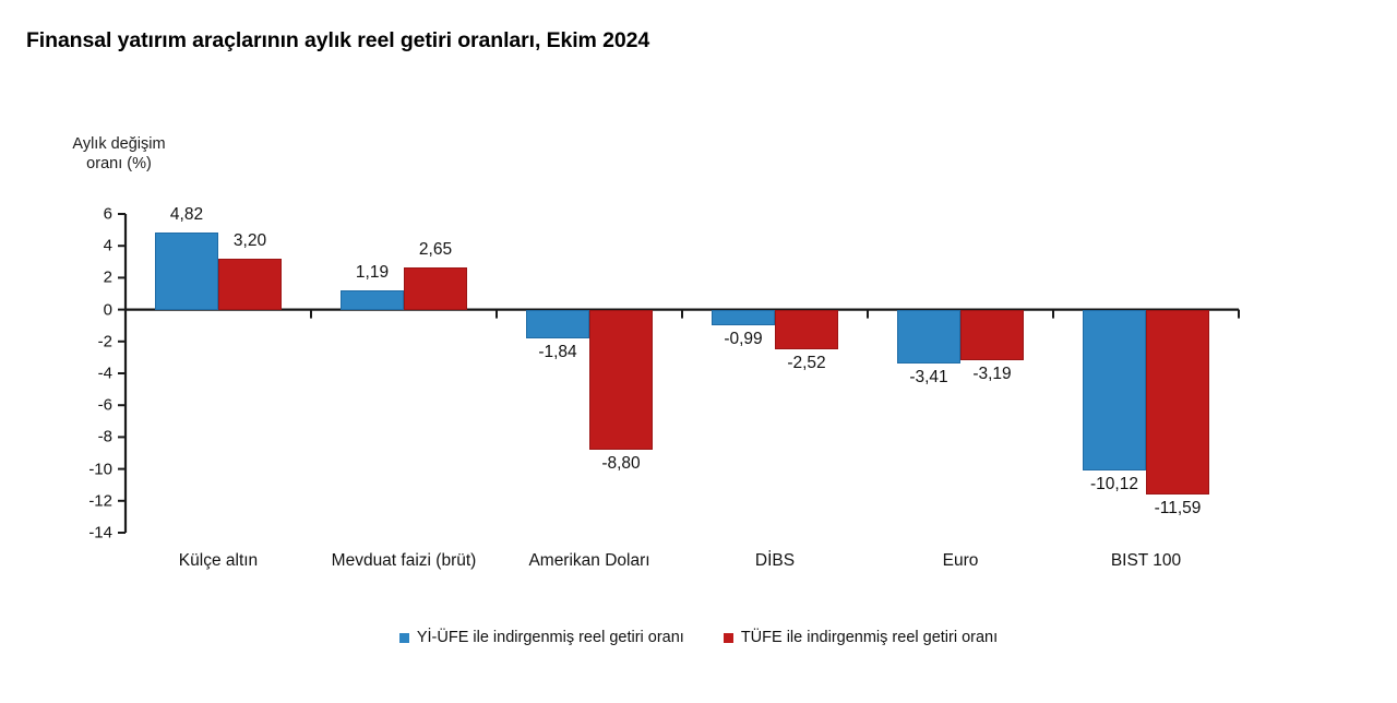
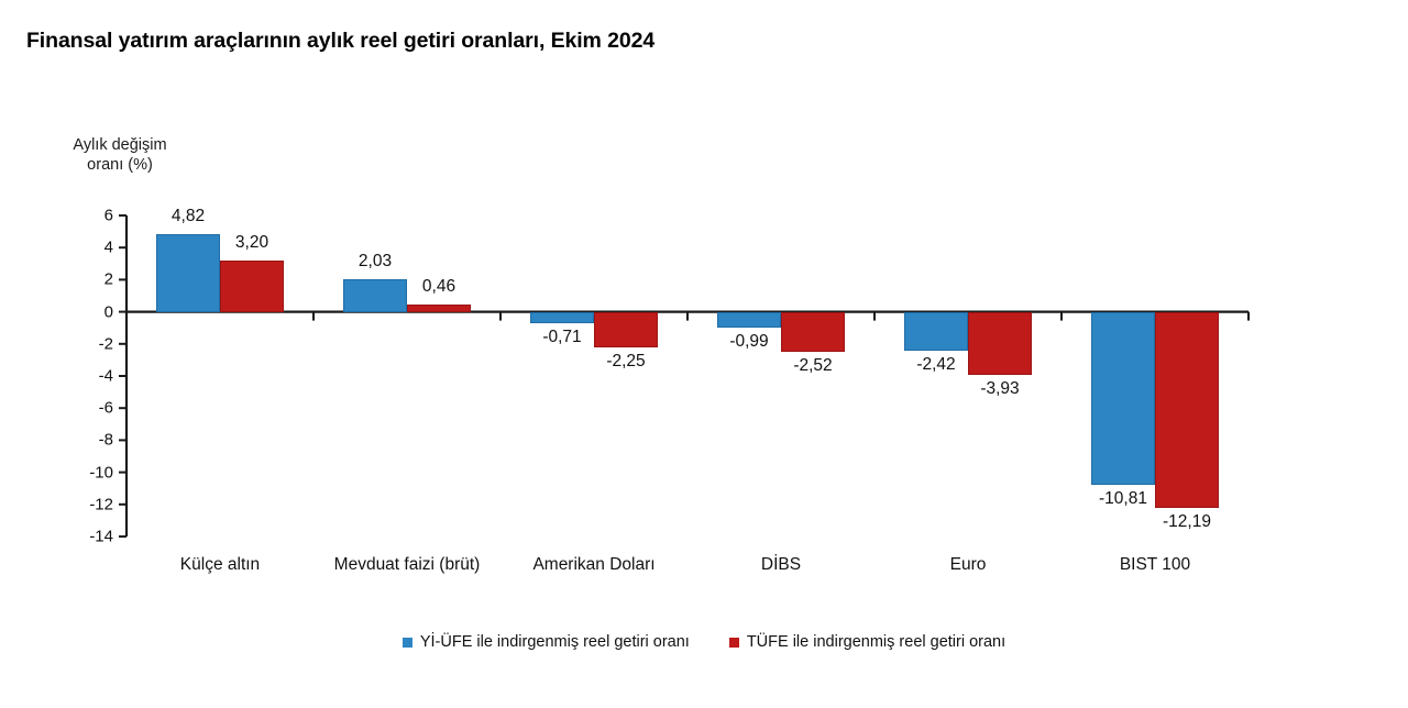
Yİ-ÜFE ile indirgenmiş reel getiri oranı/Mevduat faizi (brüt): 1,19 -> 2,03
TÜFE ile indirgenmiş reel getiri oranı/Mevduat faizi (brüt): 2,65 -> 0,46
Yİ-ÜFE ile indirgenmiş reel getiri oranı/Amerikan Doları: -1,84 -> -0,71
TÜFE ile indirgenmiş reel getiri oranı/Amerikan Doları: -8,80 -> -2,25
Yİ-ÜFE ile indirgenmiş reel getiri oranı/Euro: -3,41 -> -2,42
TÜFE ile indirgenmiş reel getiri oranı/Euro: -3,19 -> -3,93
Yİ-ÜFE ile indirgenmiş reel getiri oranı/BIST 100: -10,12 -> -10,81
TÜFE ile indirgenmiş reel getiri oranı/BIST 100: -11,59 -> -12,19
